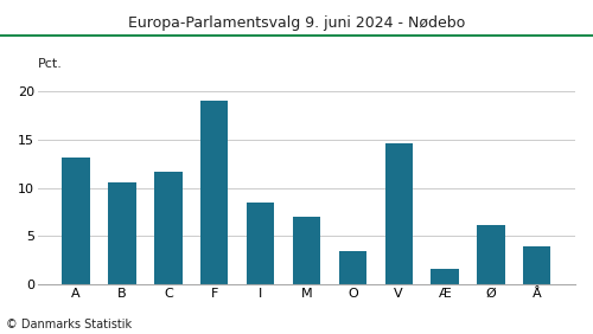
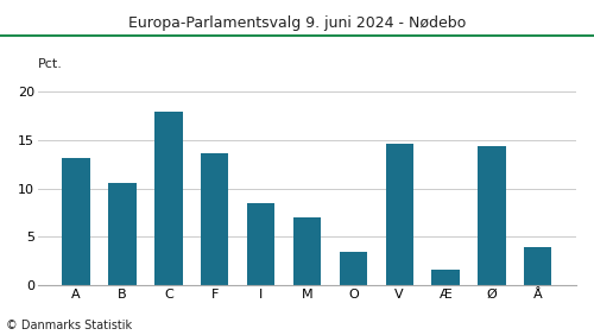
C: 11.7 -> 18.0
F: 19.0 -> 13.6
Ø: 6.2 -> 14.4
